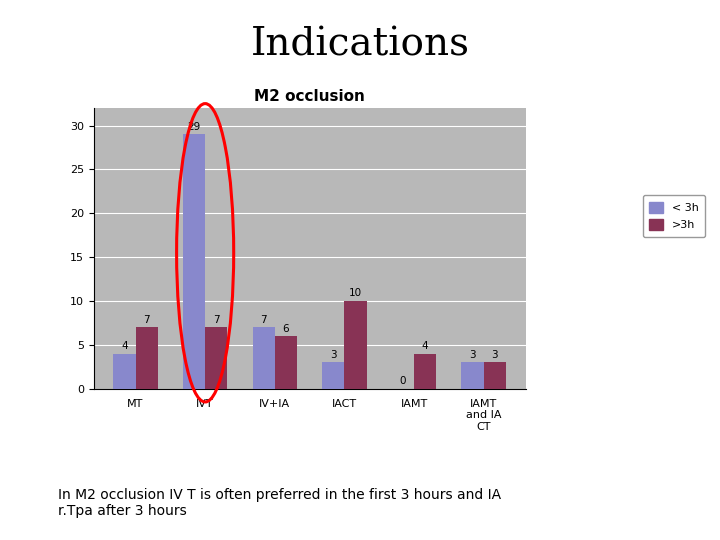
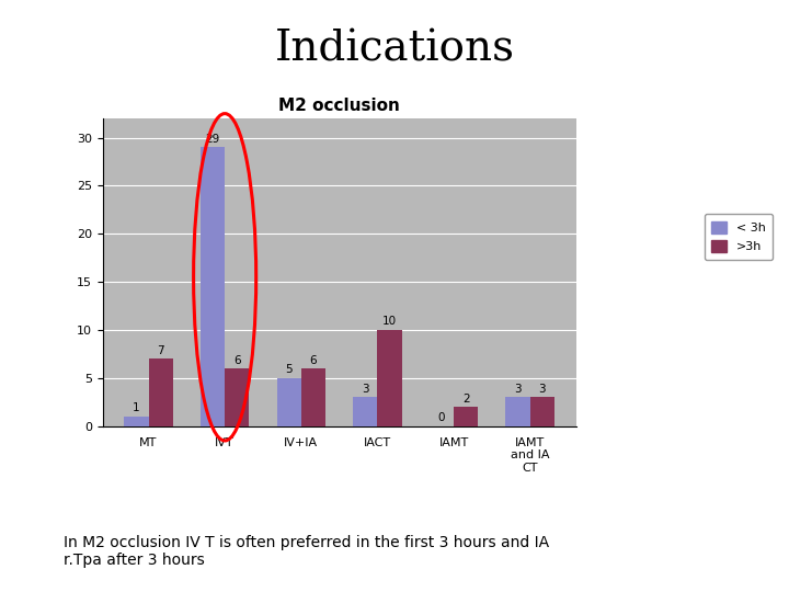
< 3h/MT: 4 -> 1
>3h/IVT: 7 -> 6
< 3h/IV+IA: 7 -> 5
>3h/IAMT: 4 -> 2
